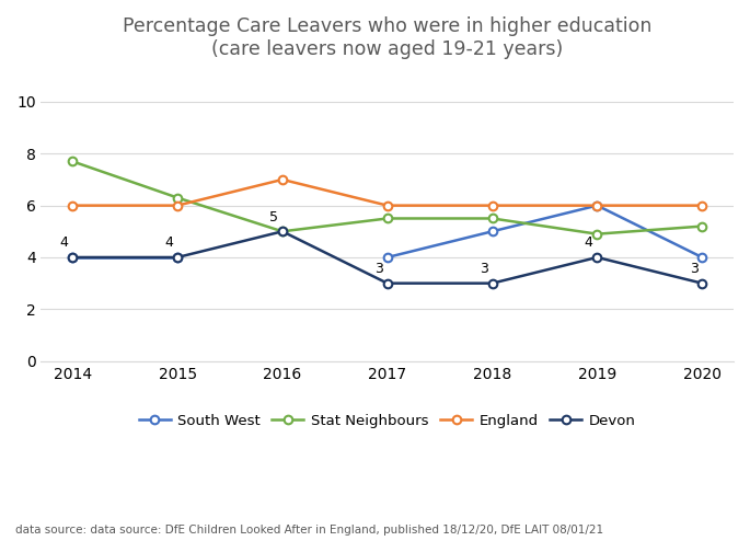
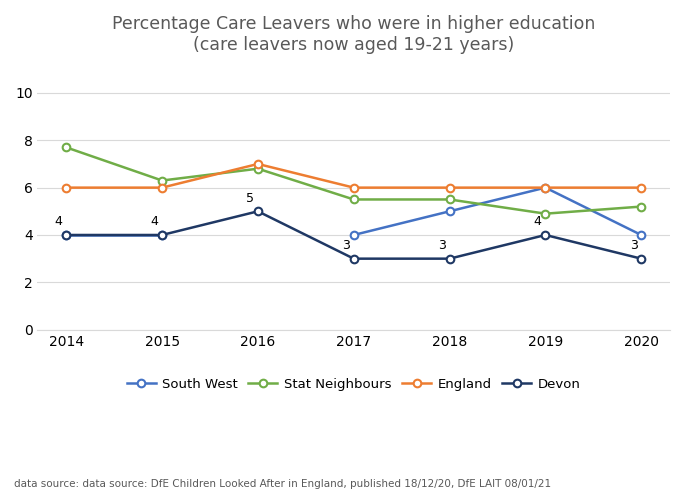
Stat Neighbours/2016: 5.0 -> 6.8
